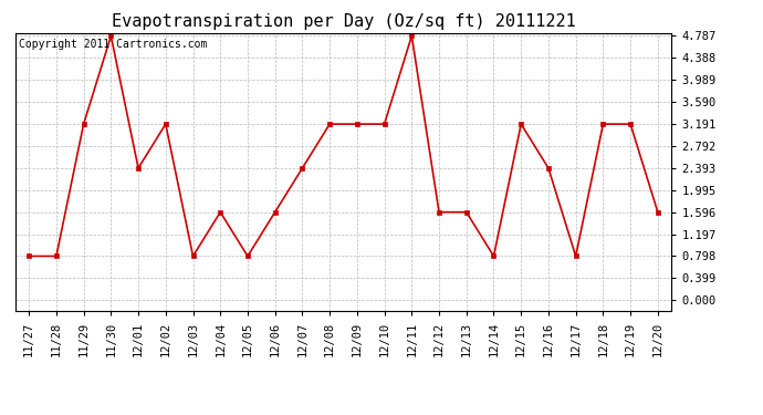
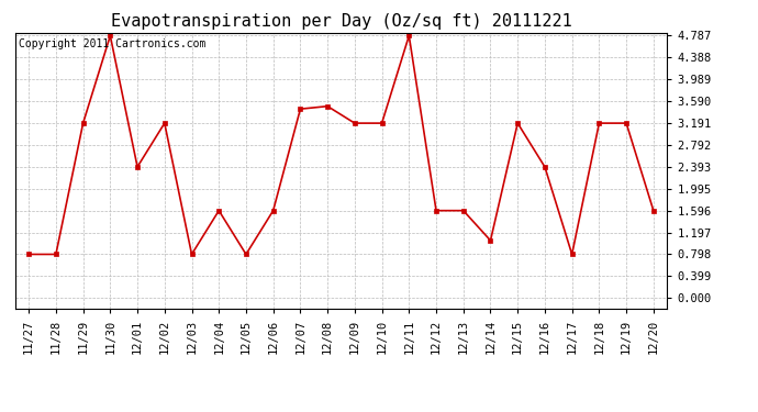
12/07: 2.39 -> 3.45
12/08: 3.19 -> 3.50
12/14: 0.80 -> 1.05
